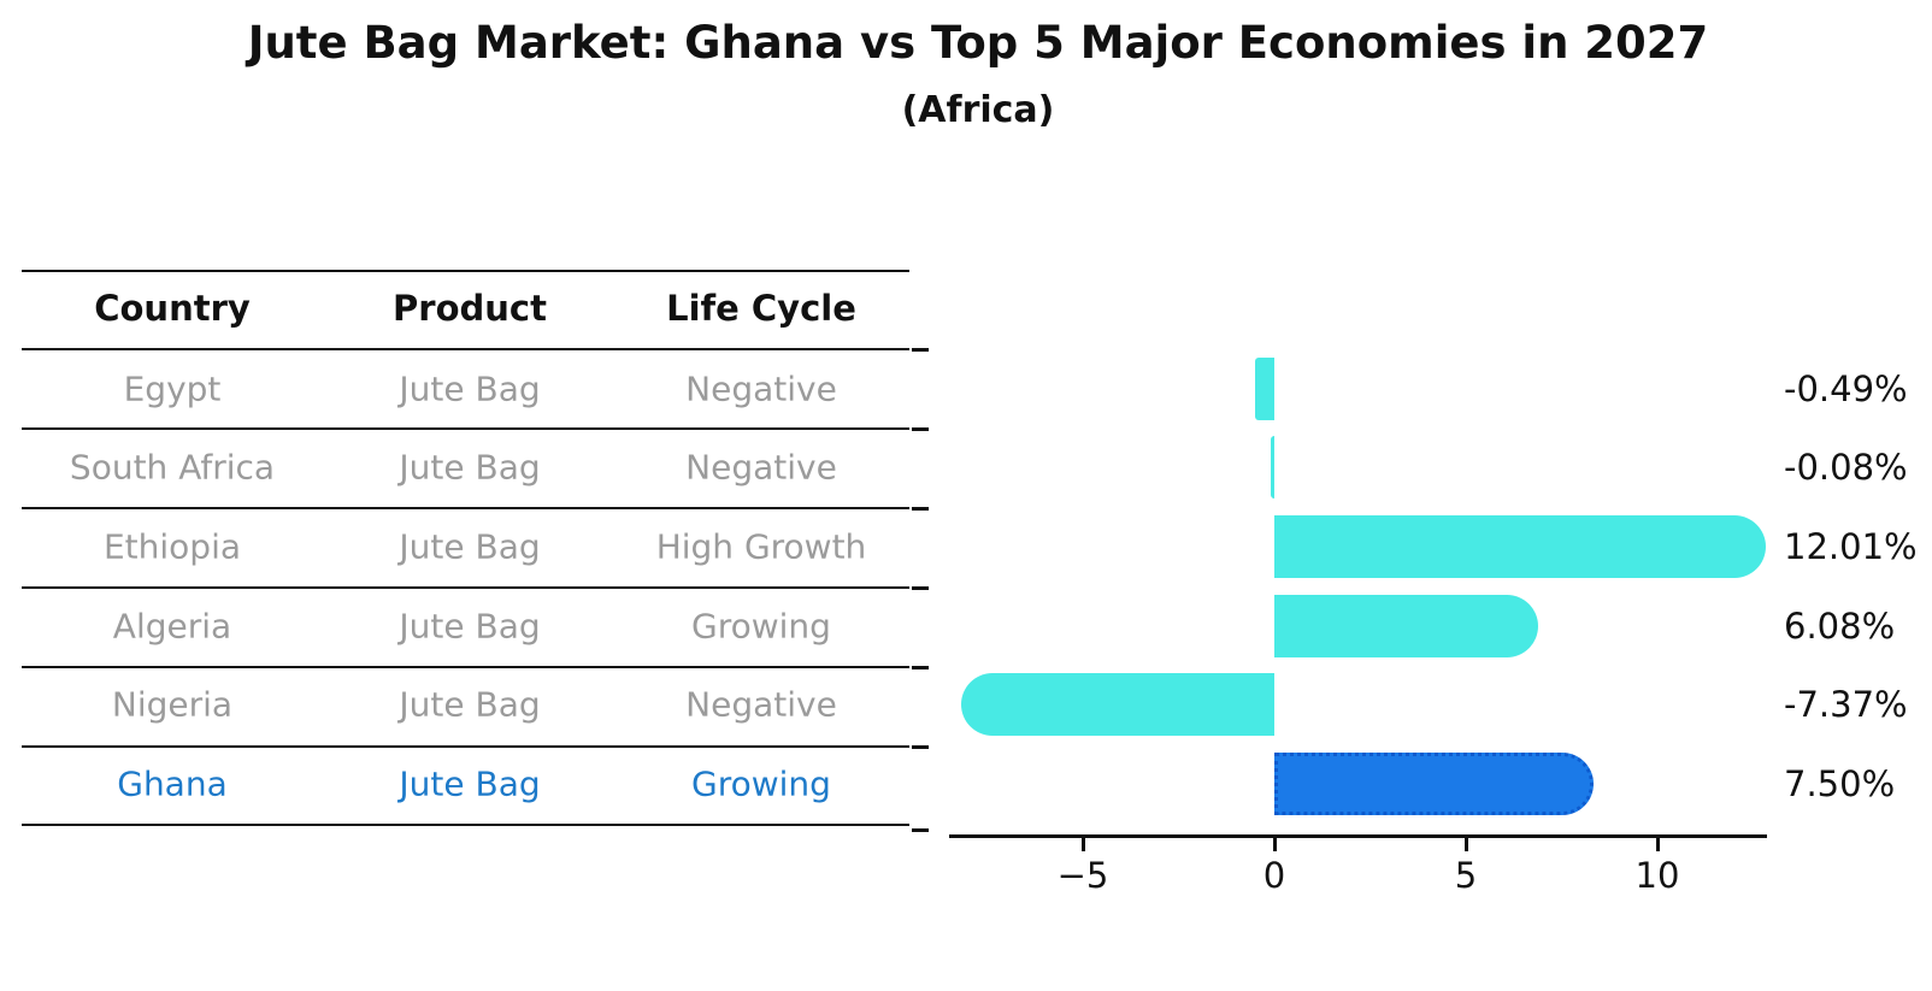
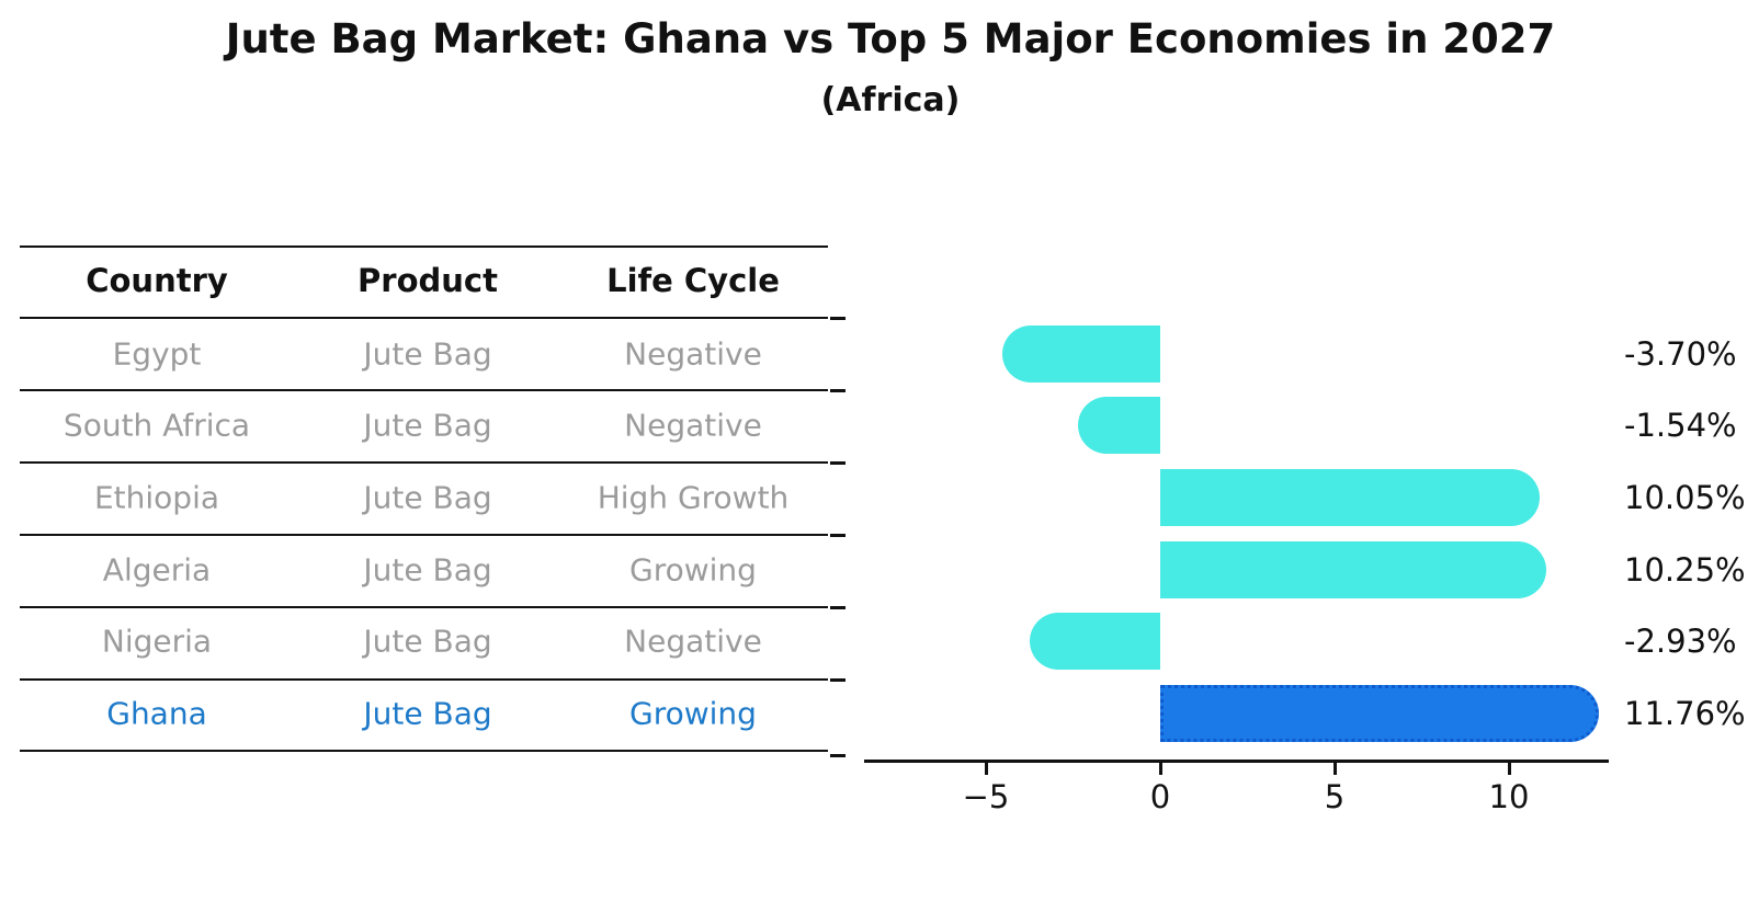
Egypt: -0.49% -> -3.70%
South Africa: -0.08% -> -1.54%
Ethiopia: 12.01% -> 10.05%
Algeria: 6.08% -> 10.25%
Nigeria: -7.37% -> -2.93%
Ghana: 7.50% -> 11.76%
